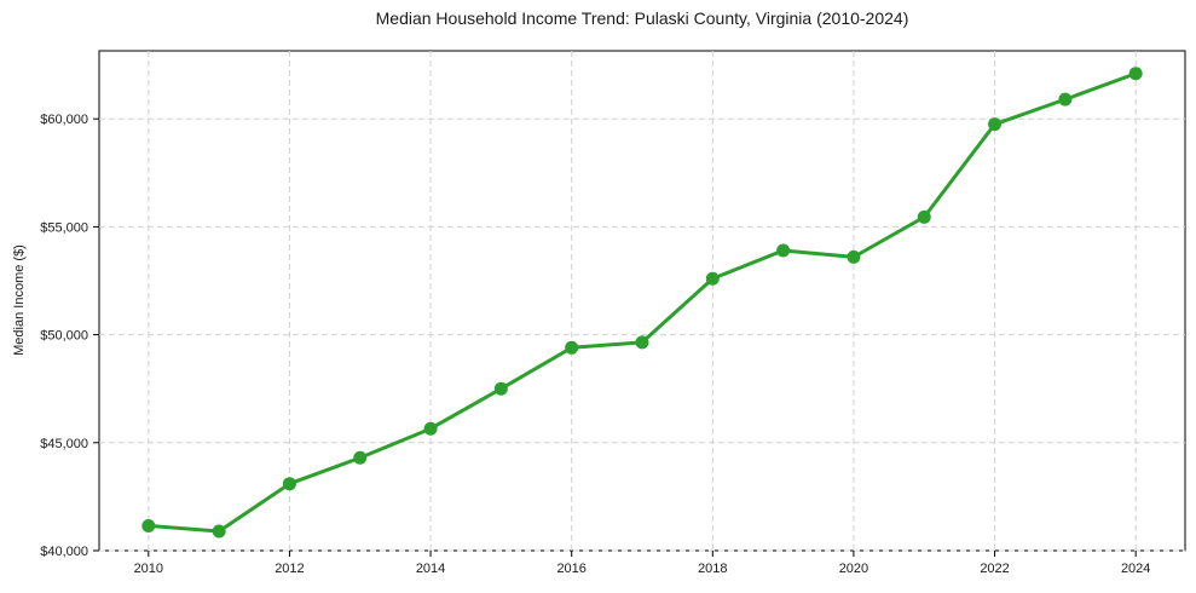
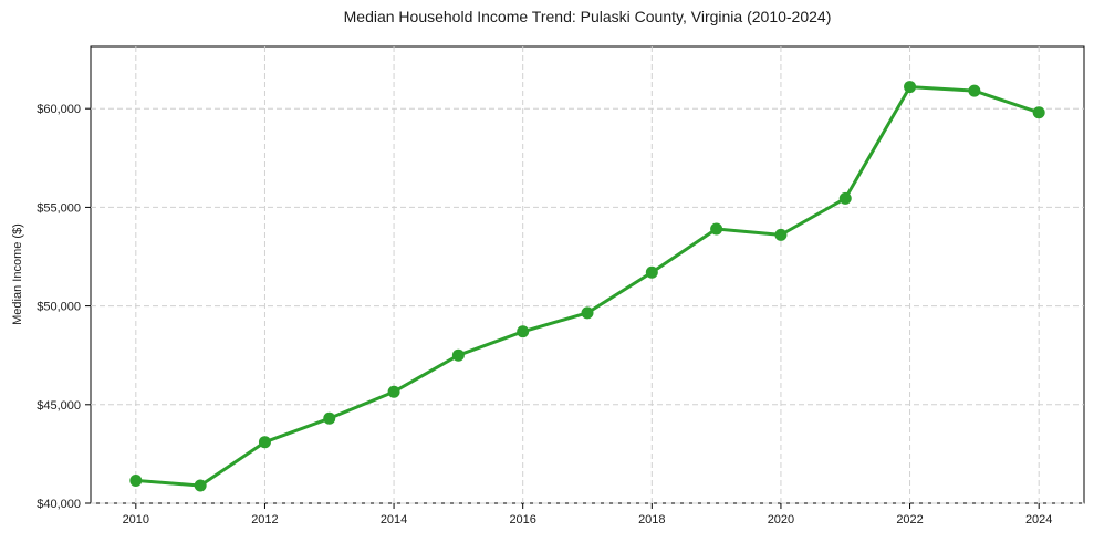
2016: $49400 -> $48700
2018: $52600 -> $51700
2022: $59800 -> $61100
2024: $62100 -> $59800
